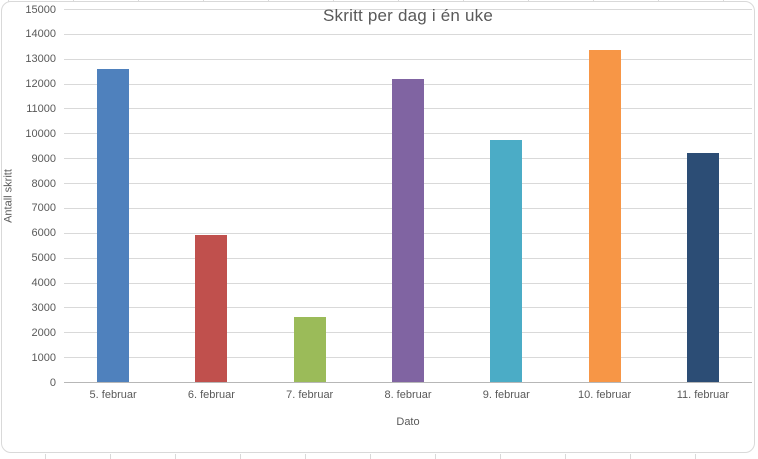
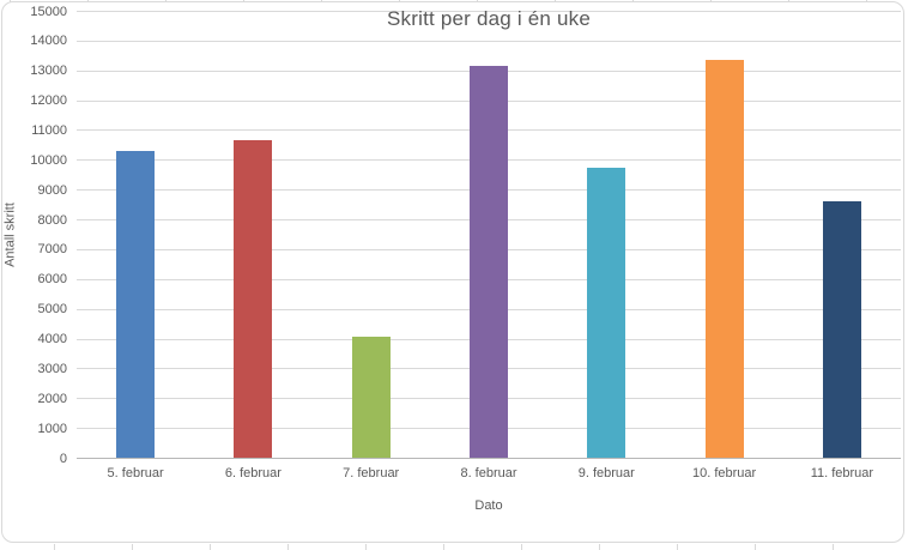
5. februar: 12600 -> 10300
6. februar: 5900 -> 10700
7. februar: 2600 -> 4100
8. februar: 12200 -> 13200
11. februar: 9200 -> 8600
